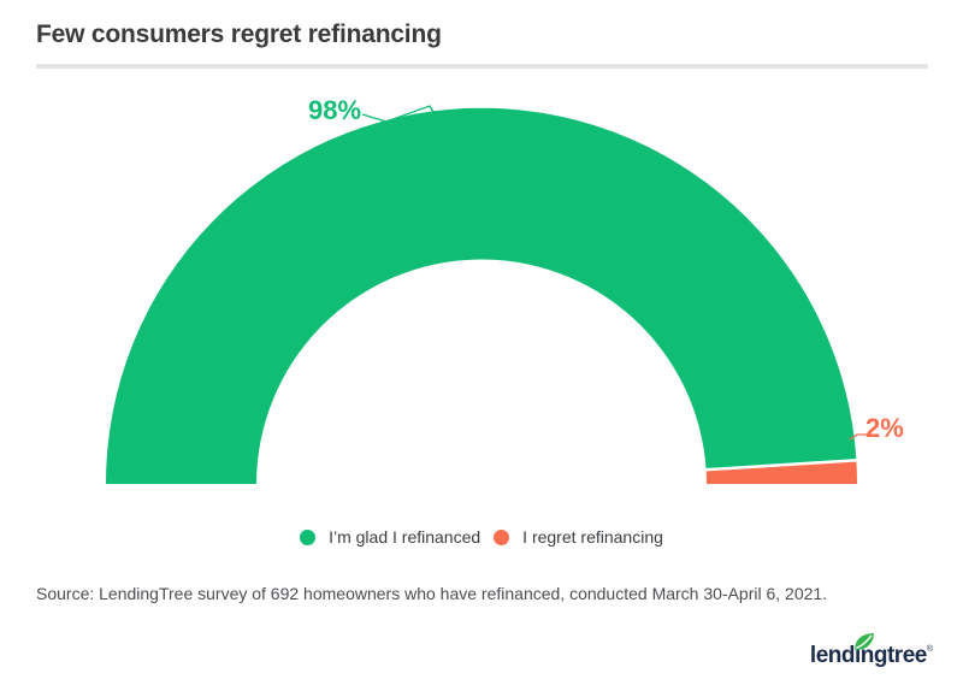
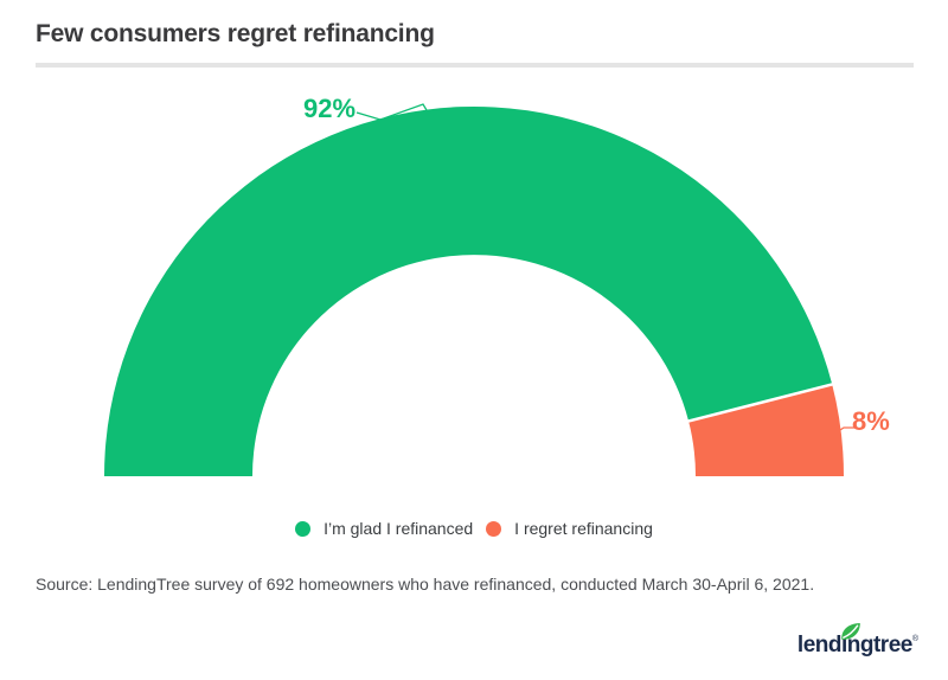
I’m glad I refinanced: 98% -> 92%
I regret refinancing: 2% -> 8%
